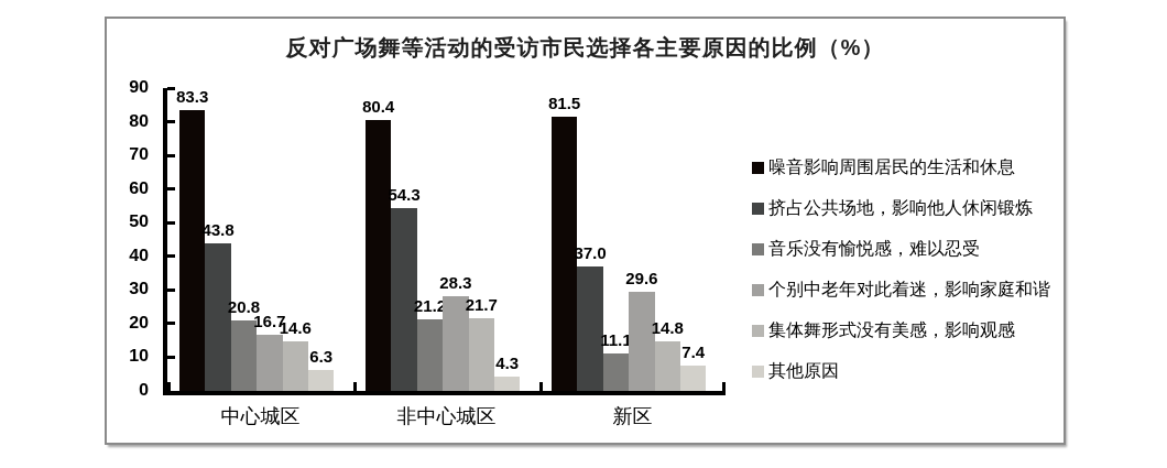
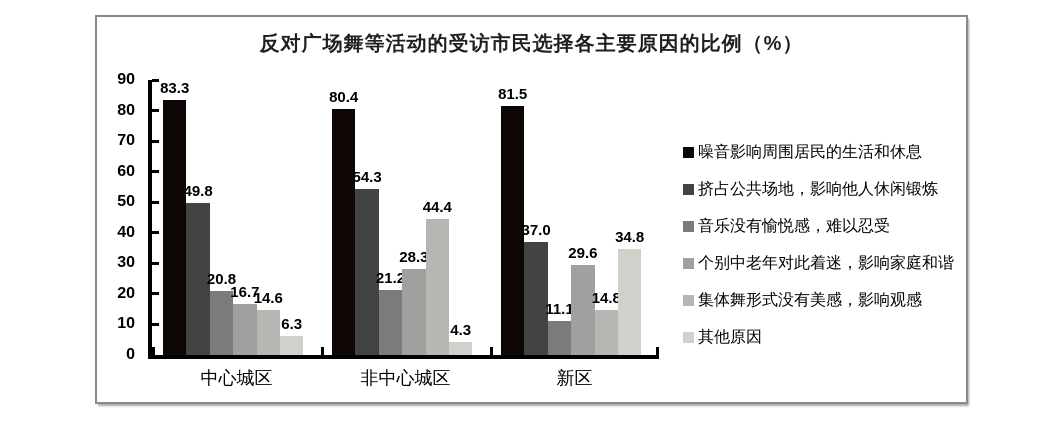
挤占公共场地，影响他人休闲锻炼/中心城区: 43.8 -> 49.8
集体舞形式没有美感，影响观感/非中心城区: 21.7 -> 44.4
其他原因/新区: 7.4 -> 34.8
